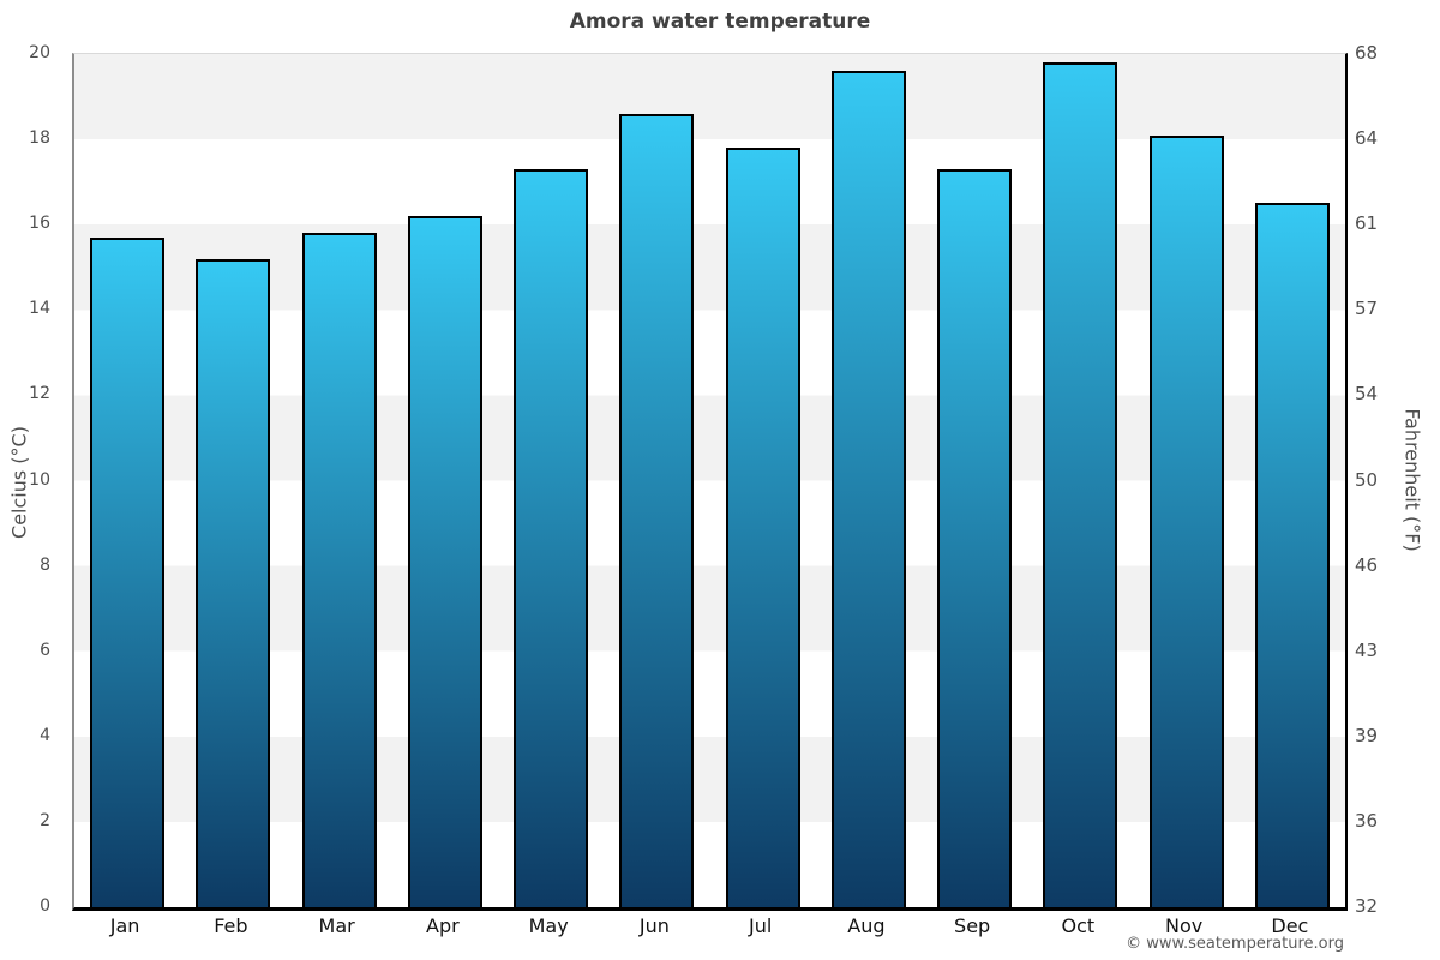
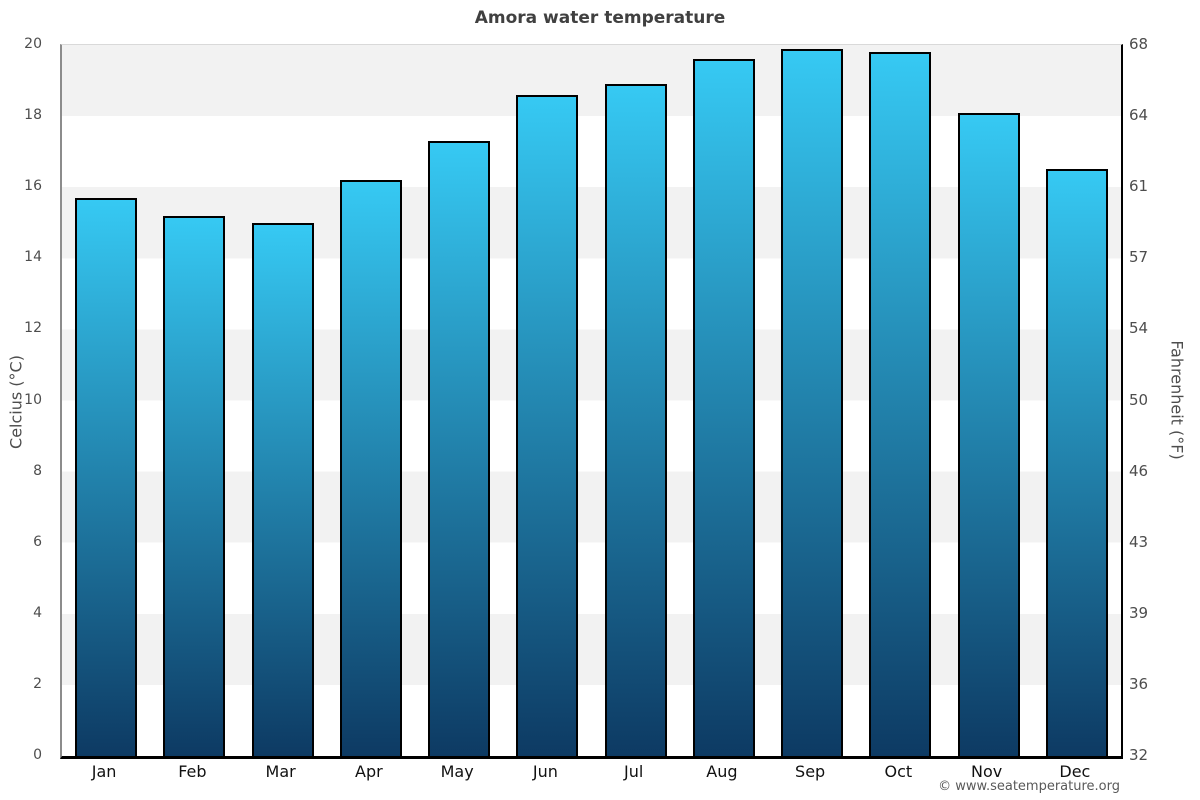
Mar: 15.8 -> 15.0
Jul: 17.8 -> 18.9
Sep: 17.3 -> 19.9
